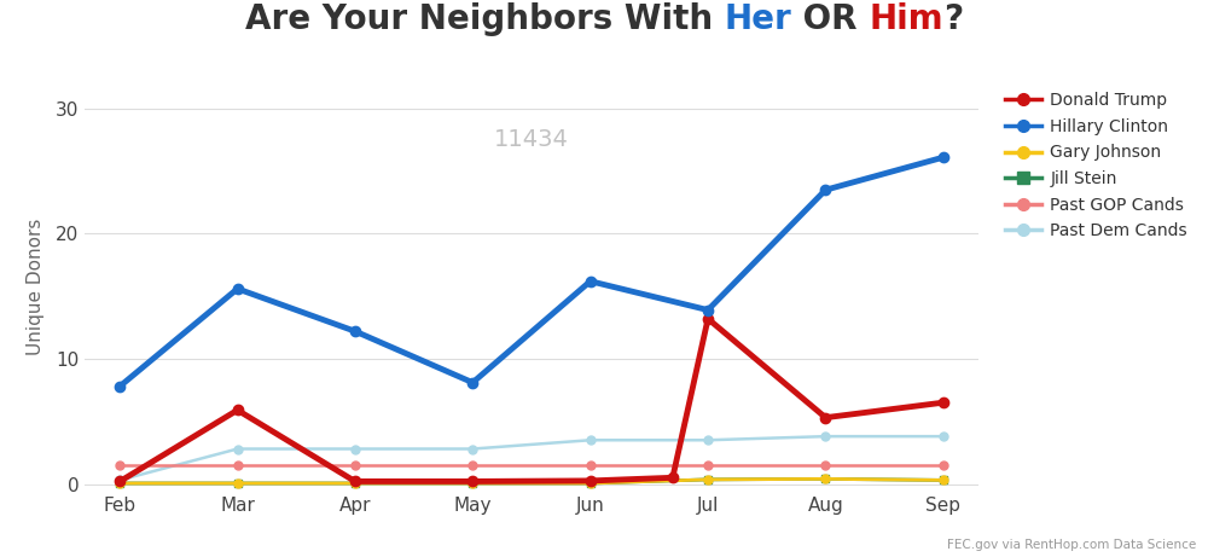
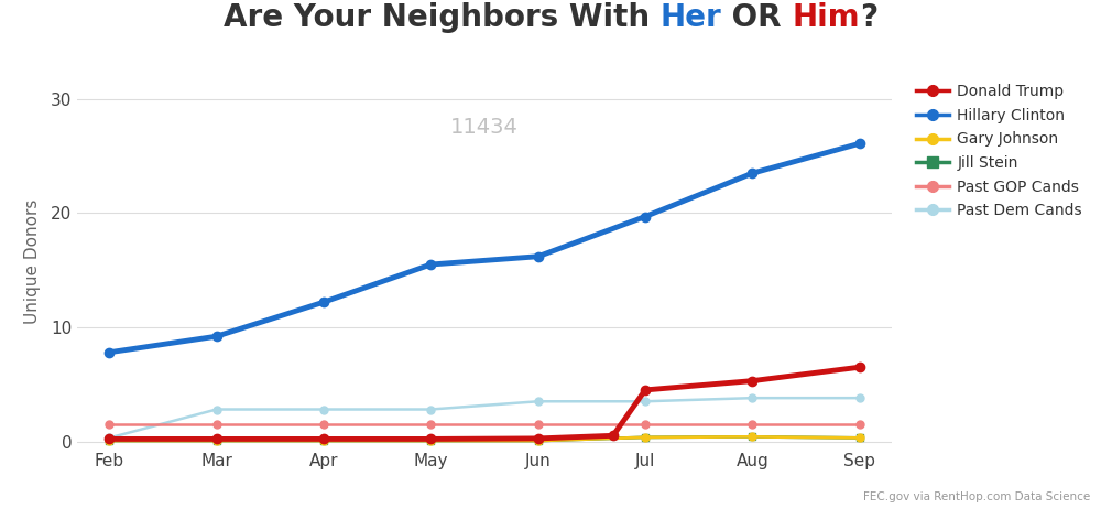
Hillary Clinton/Mar: 15.6 -> 9.2
Donald Trump/Mar: 5.9 -> 0.2
Hillary Clinton/May: 8.1 -> 15.5
Hillary Clinton/Jul: 13.9 -> 19.7
Donald Trump/Jul: 13.2 -> 4.5
